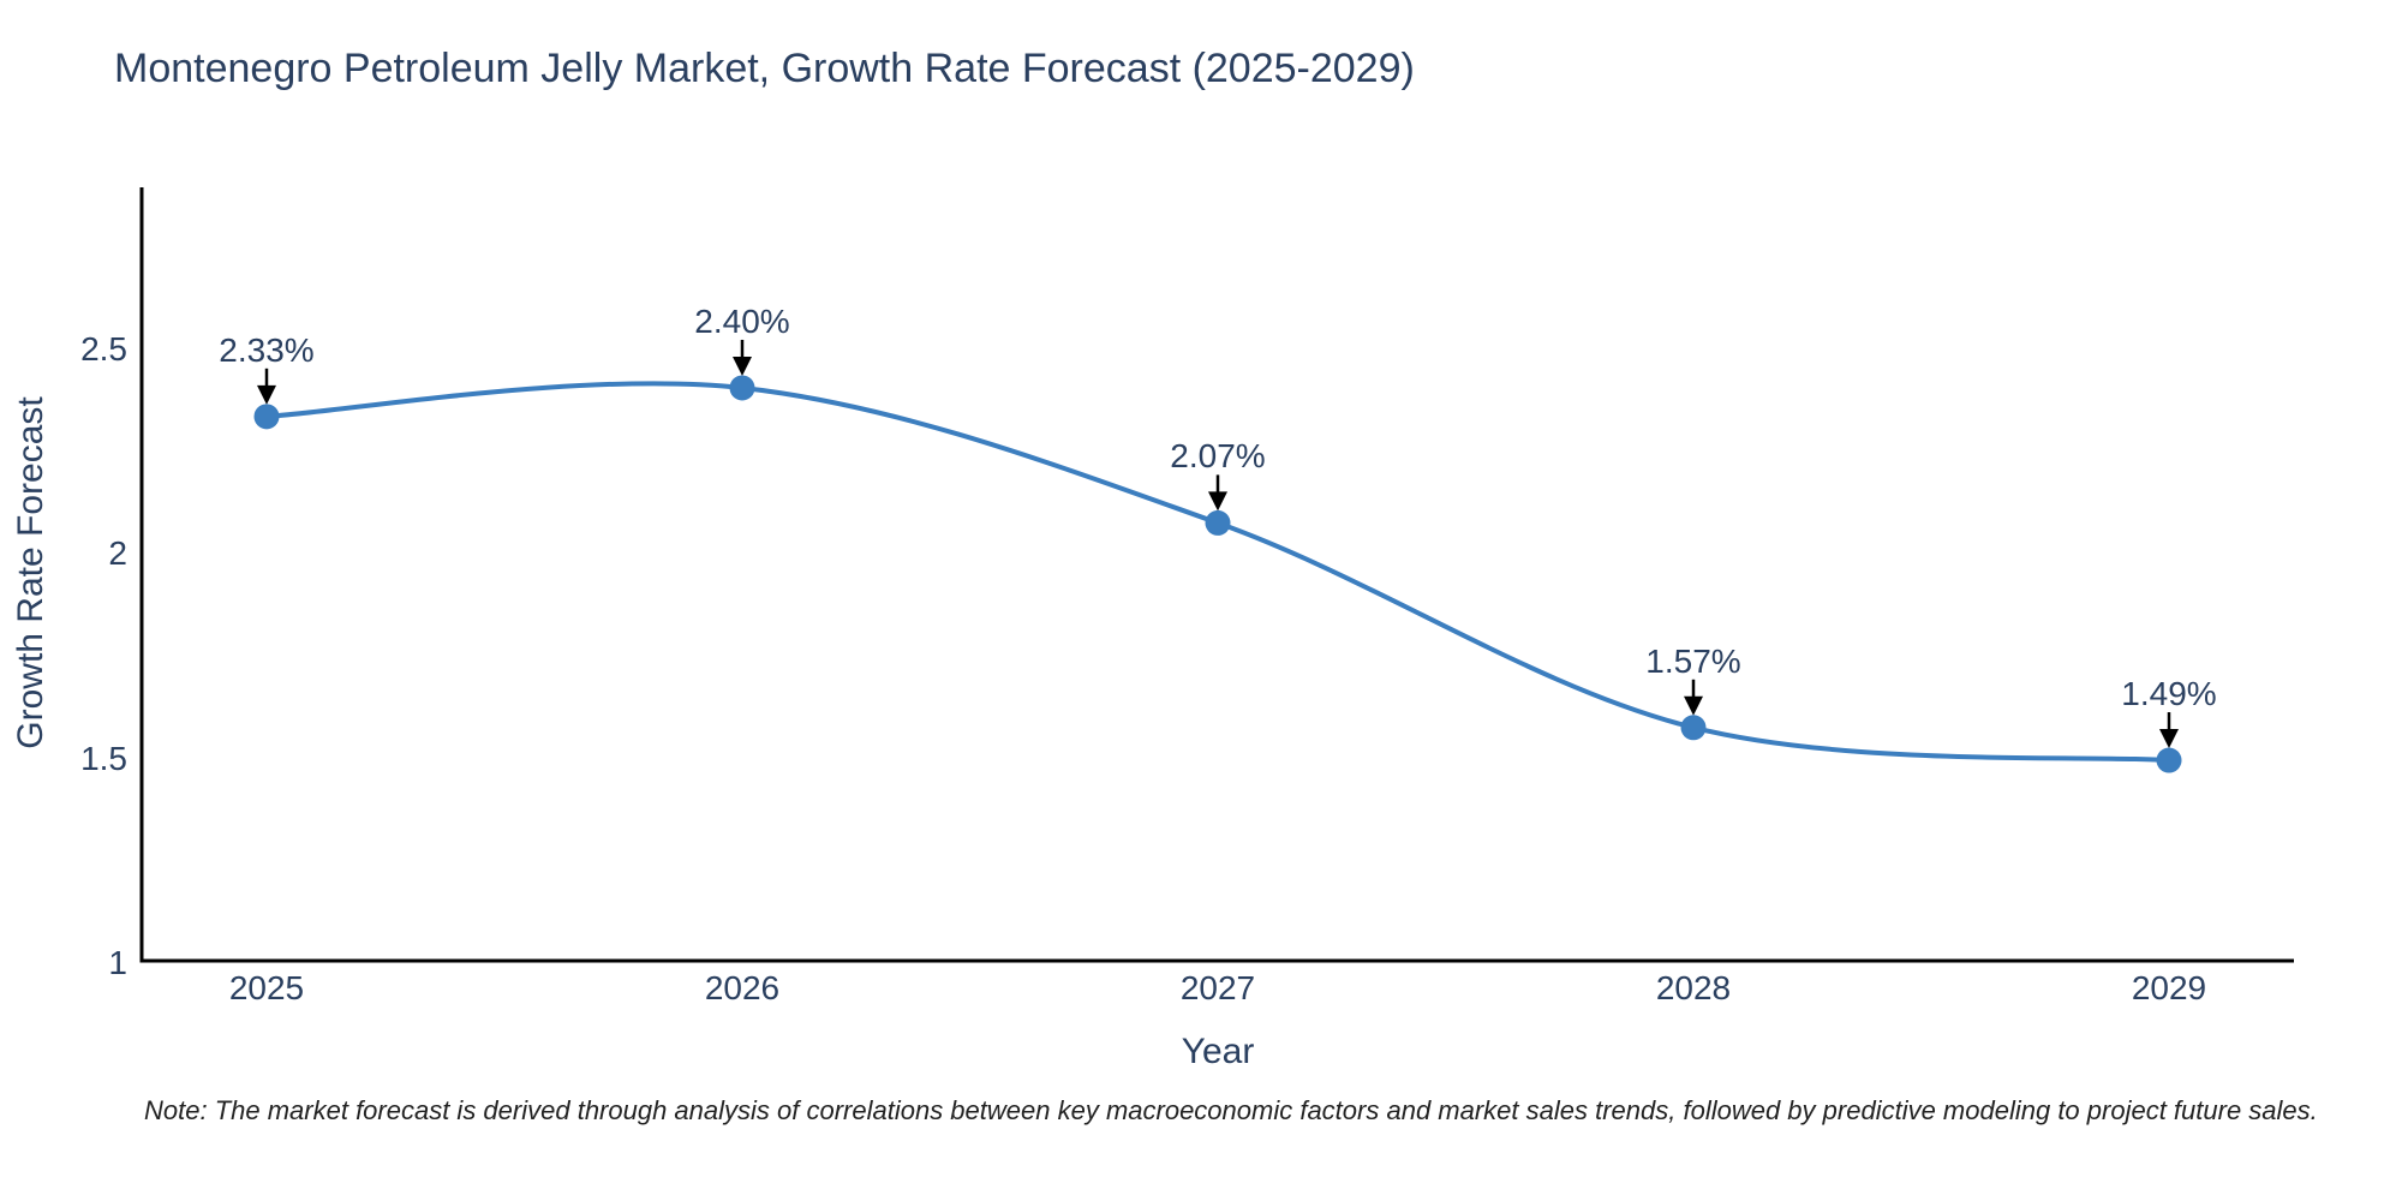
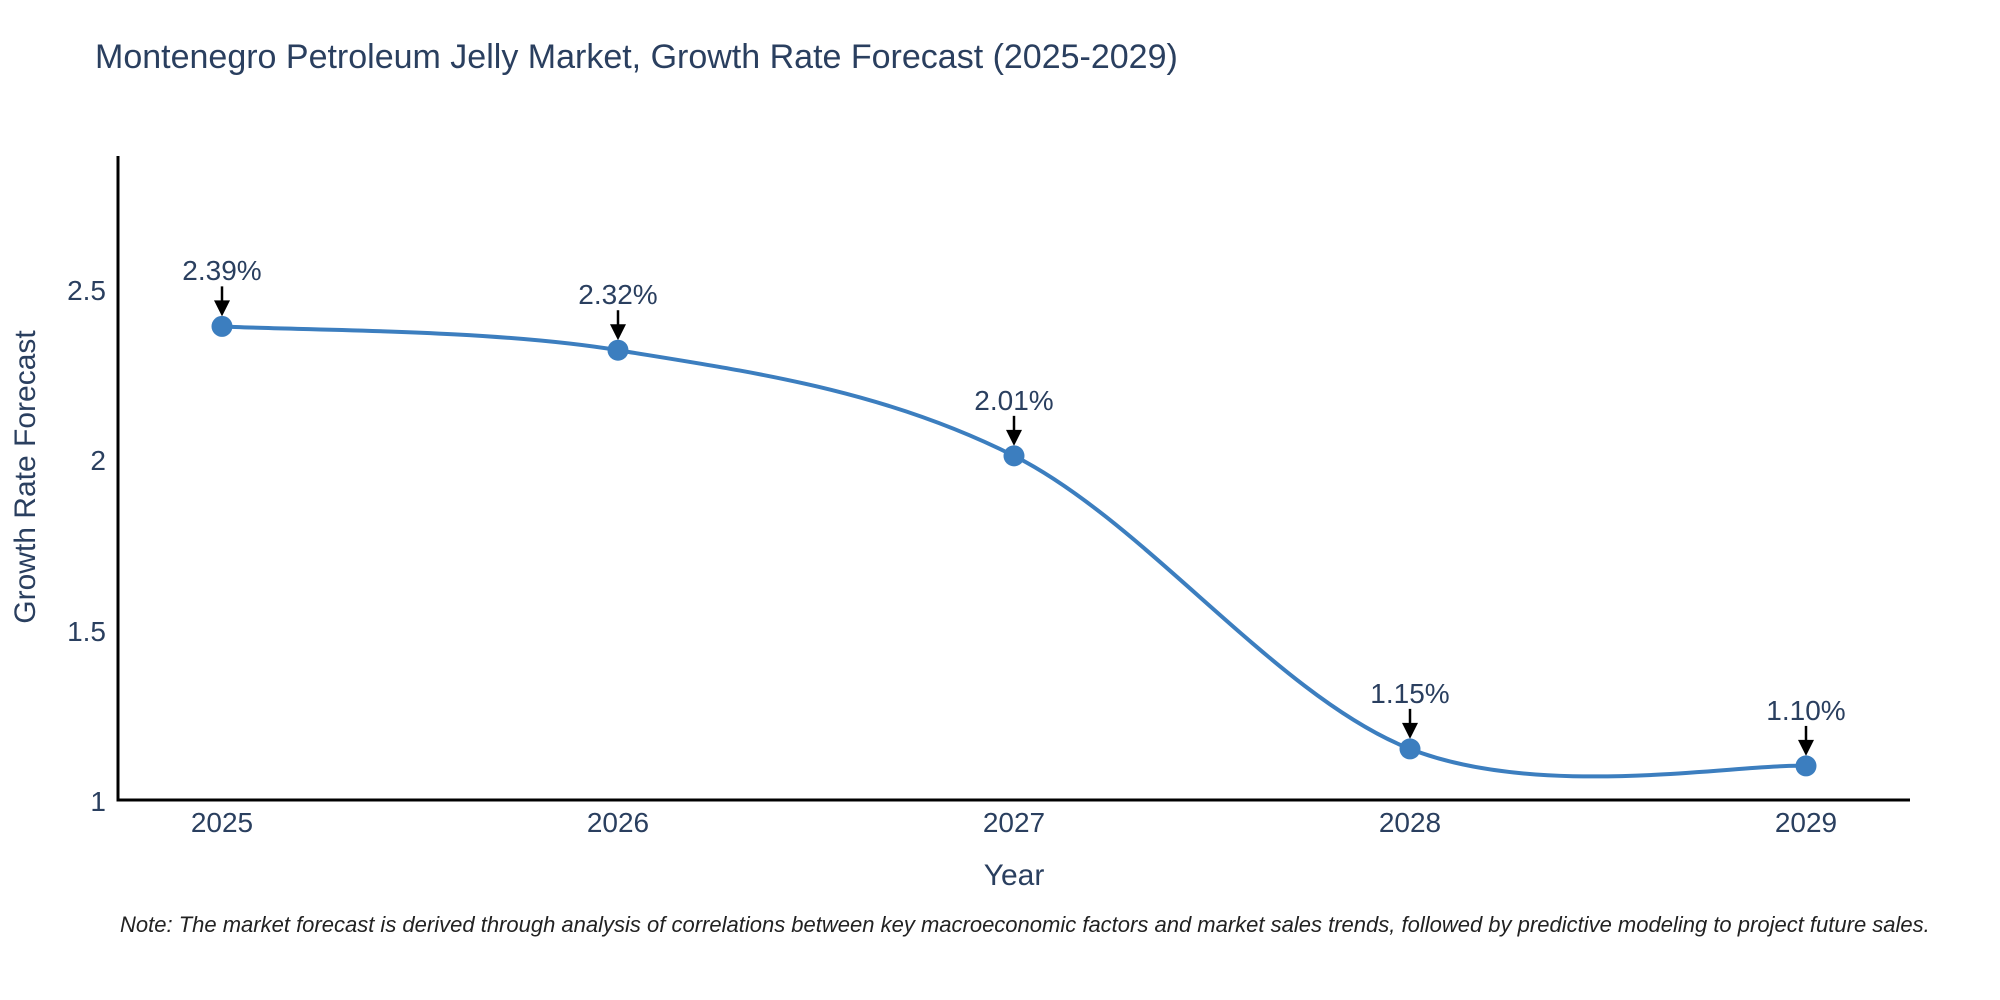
2025: 2.33% -> 2.39%
2026: 2.40% -> 2.32%
2027: 2.07% -> 2.01%
2028: 1.57% -> 1.15%
2029: 1.49% -> 1.10%
